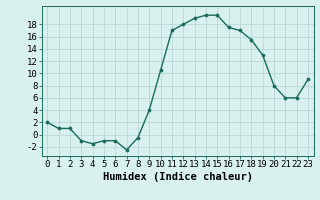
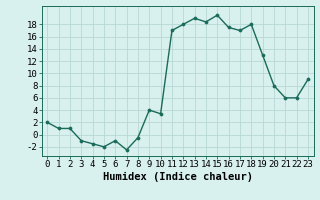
5: -1.0 -> -2.0
10: 10.5 -> 3.4
14: 19.5 -> 18.4
18: 15.5 -> 18.0
